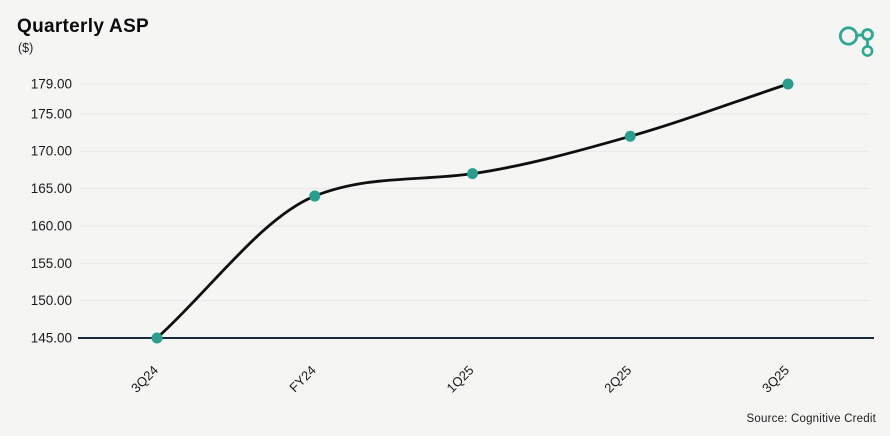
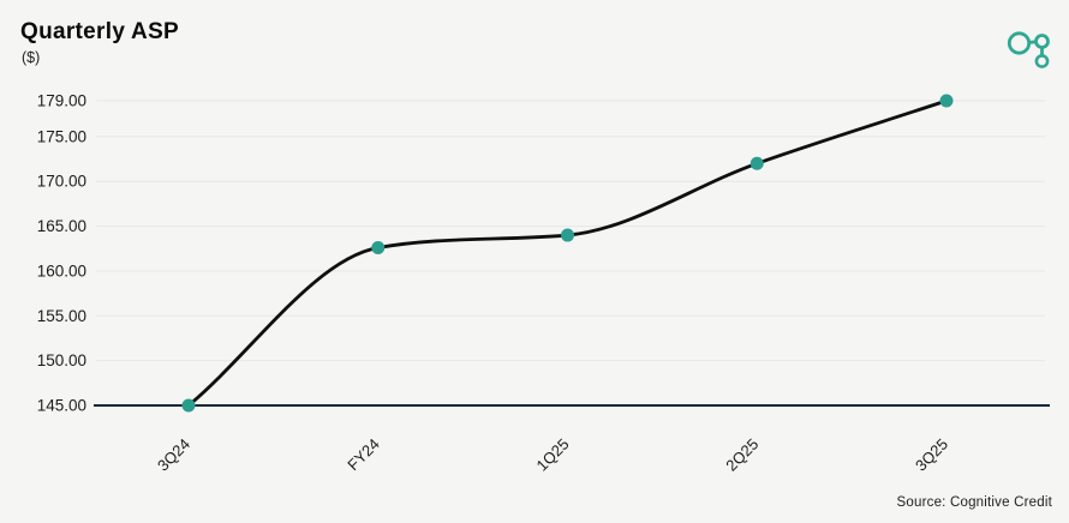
FY24: 164 -> 163
1Q25: 167 -> 164
